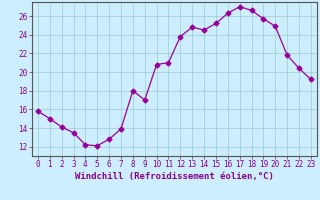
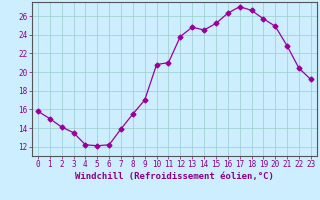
6: 12.8 -> 12.2
8: 18.0 -> 15.5
21: 21.8 -> 22.8
